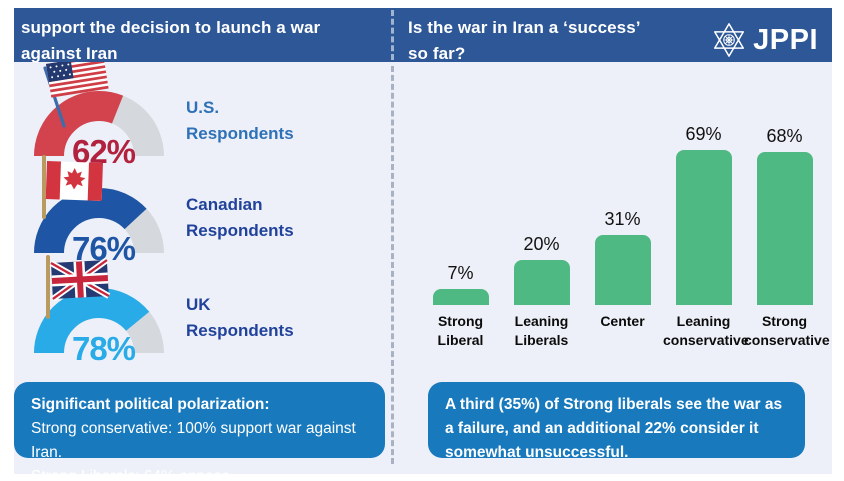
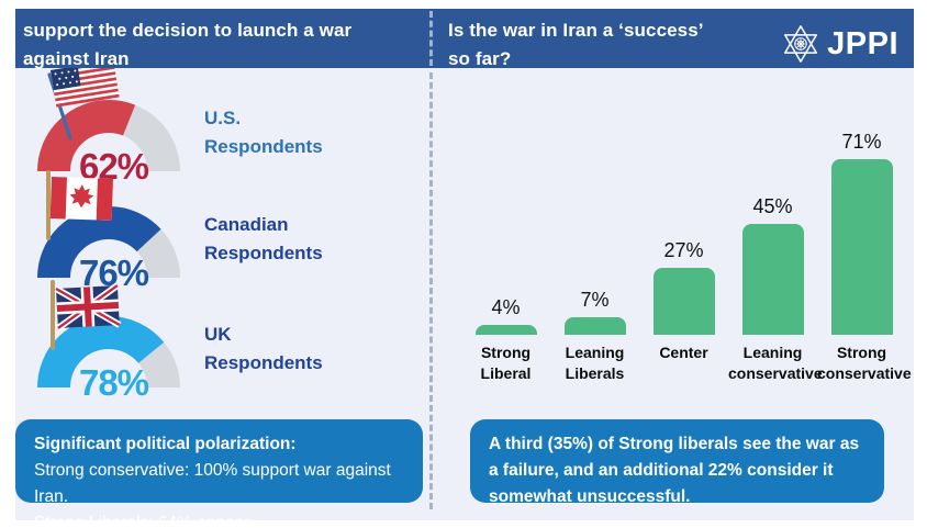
Strong Liberal: 7% -> 4%
Leaning Liberals: 20% -> 7%
Center: 31% -> 27%
Leaning conservative: 69% -> 45%
Strong conservative: 68% -> 71%
